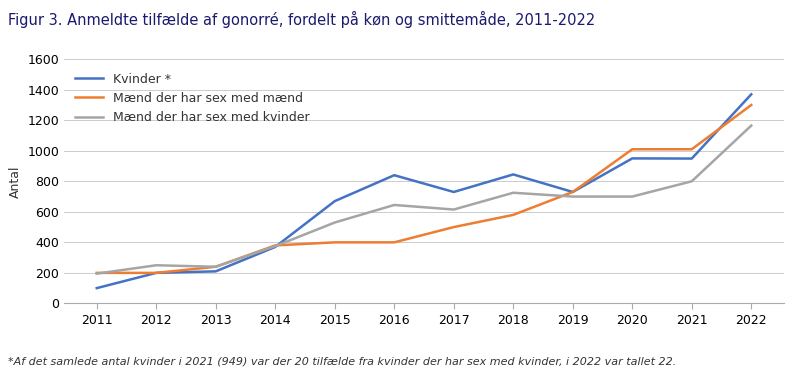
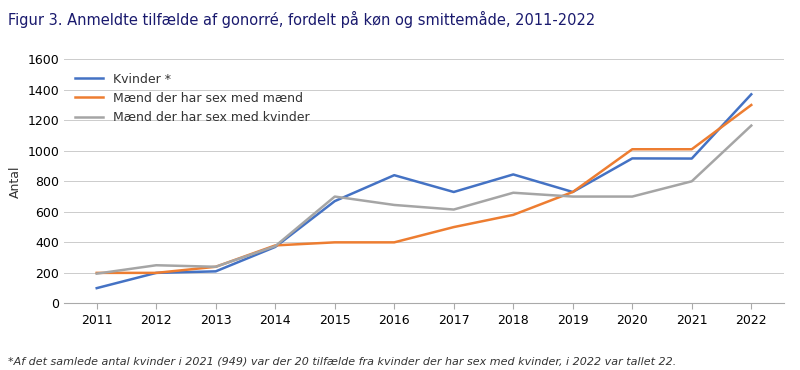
Mænd der har sex med kvinder/2015: 530 -> 700
